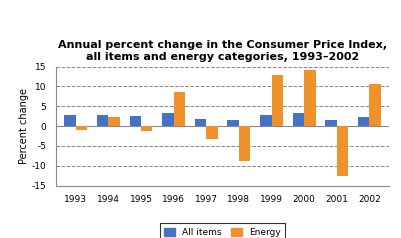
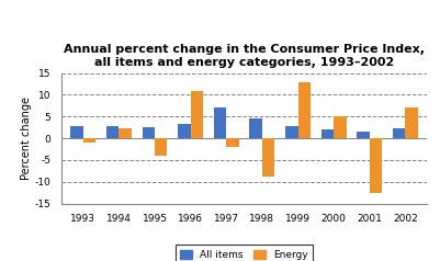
Energy/1995: -1.3 -> -4.0
Energy/1996: 8.6 -> 11.0
All items/1997: 1.7 -> 7.0
Energy/1997: -3.3 -> -2.0
All items/1998: 1.6 -> 4.5
All items/2000: 3.4 -> 2.0
Energy/2000: 14.2 -> 5.0
Energy/2002: 10.7 -> 7.0
